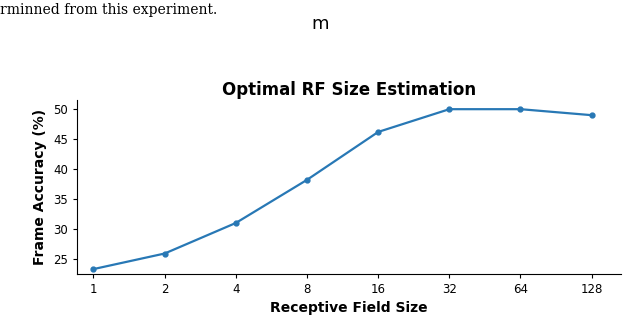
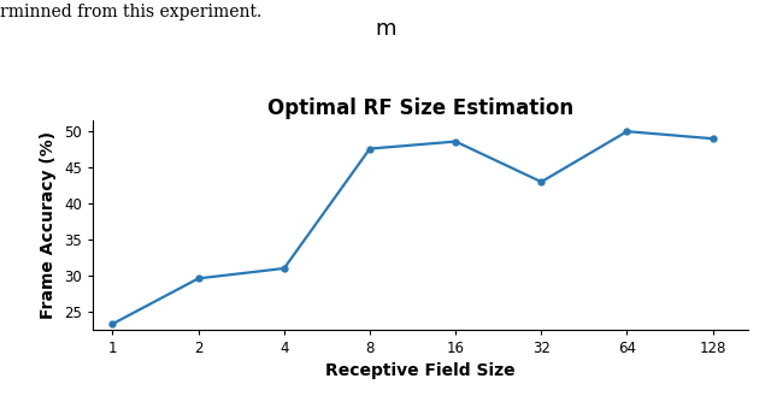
2: 25.9 -> 29.6
8: 38.2 -> 47.6
16: 46.2 -> 48.6
32: 50.0 -> 43.0
